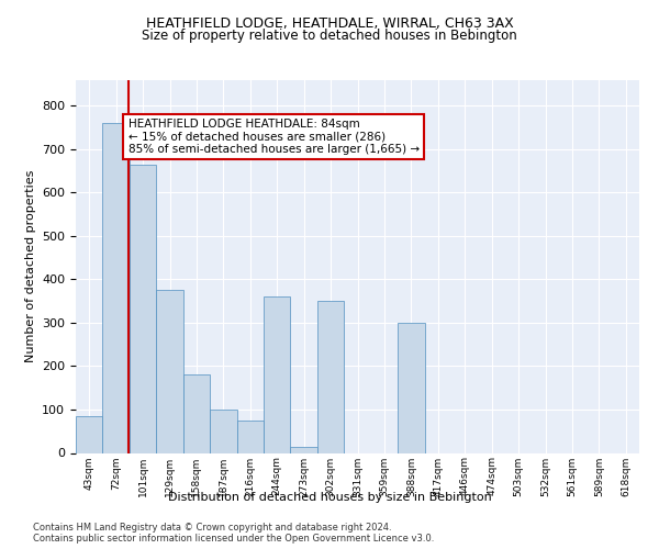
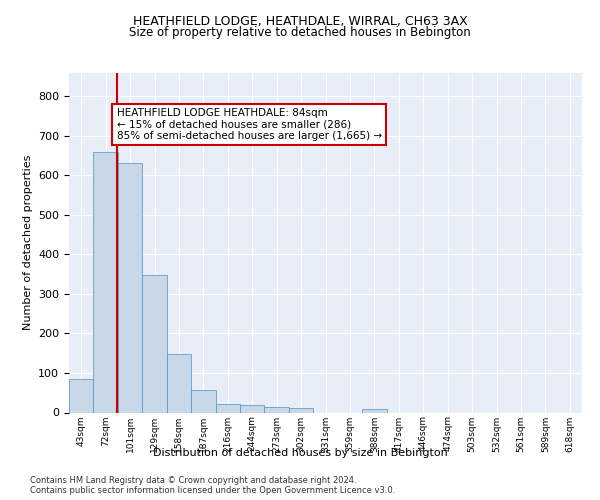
72sqm: 760 -> 660
101sqm: 665 -> 630
129sqm: 375 -> 348
158sqm: 180 -> 148
187sqm: 100 -> 57
216sqm: 75 -> 22
244sqm: 360 -> 18
302sqm: 350 -> 11
388sqm: 300 -> 8
